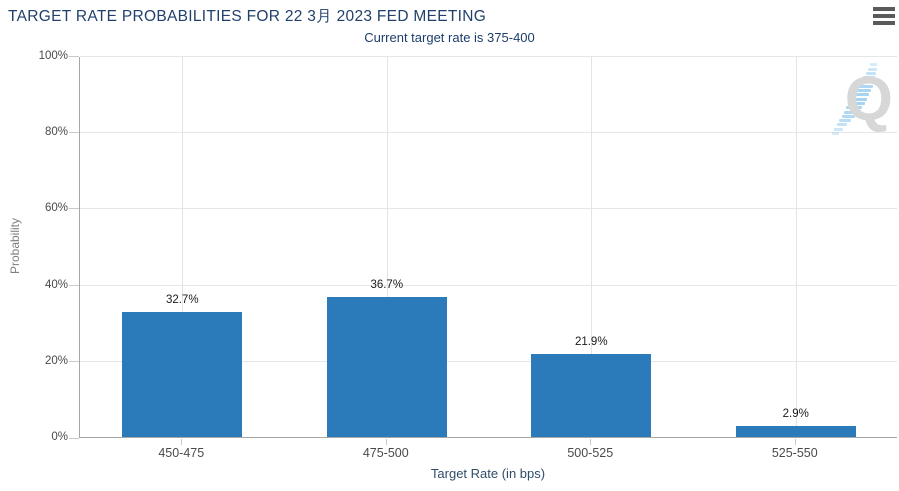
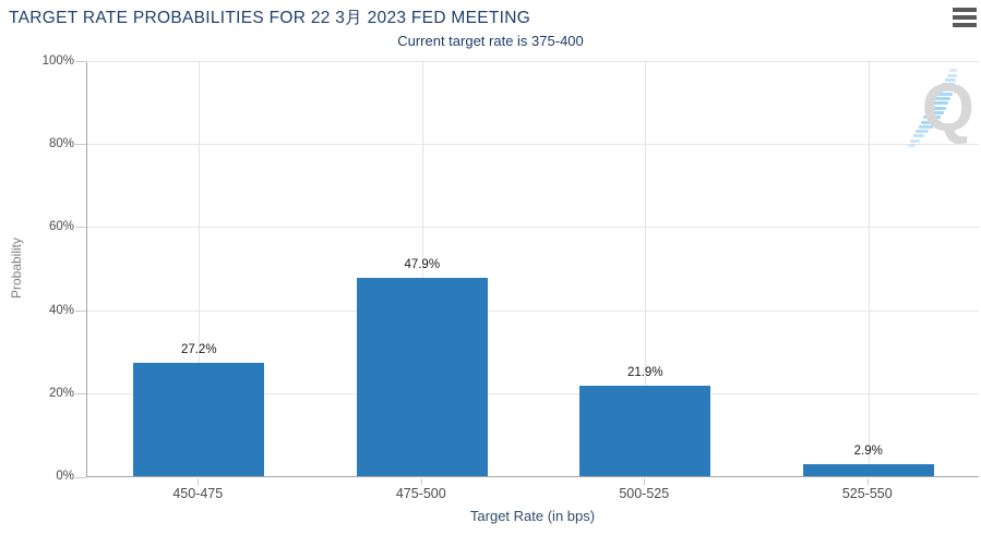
450-475: 32.7% -> 27.2%
475-500: 36.7% -> 47.9%
